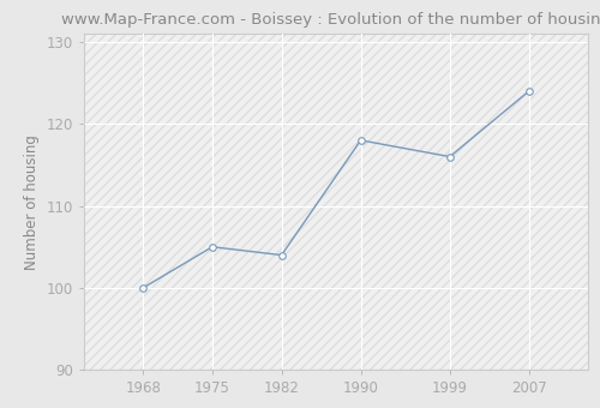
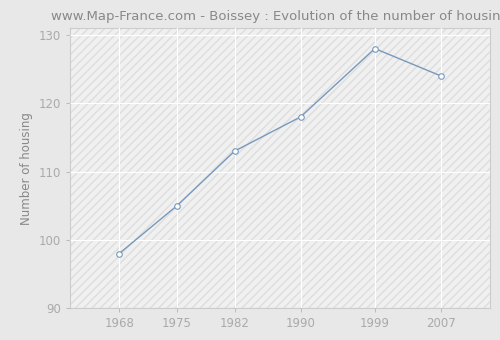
1968: 100 -> 98
1982: 104 -> 113
1999: 116 -> 128
